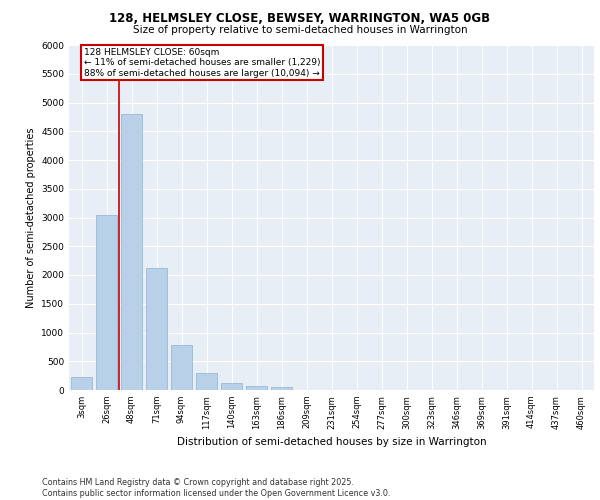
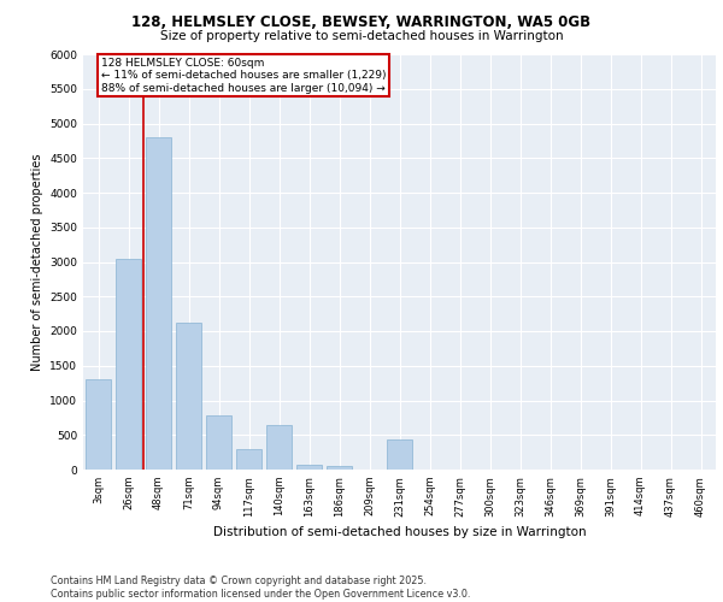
3sqm: 230 -> 1300
140sqm: 130 -> 640
231sqm: 0 -> 440
